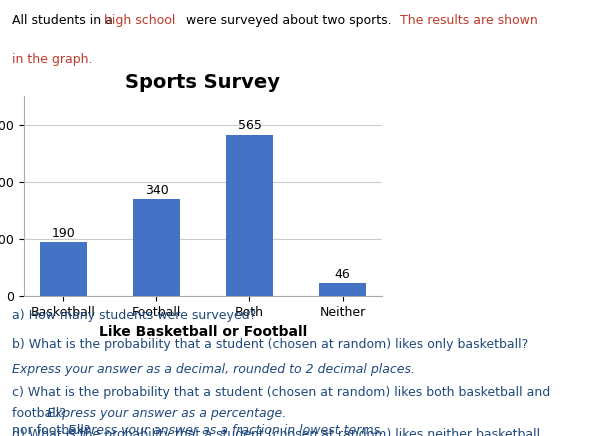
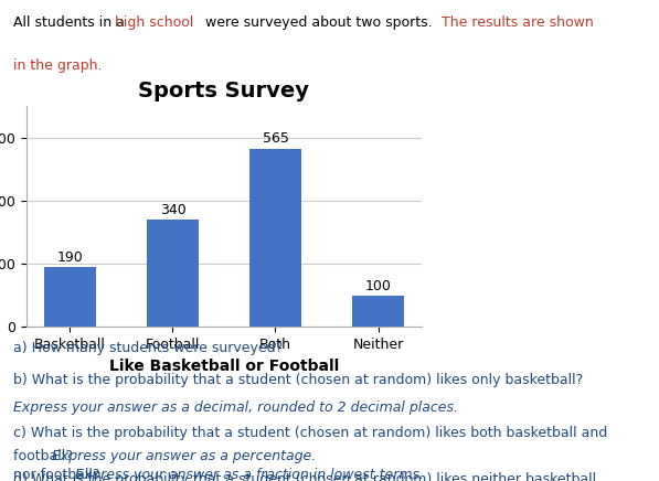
Neither: 46 -> 100
